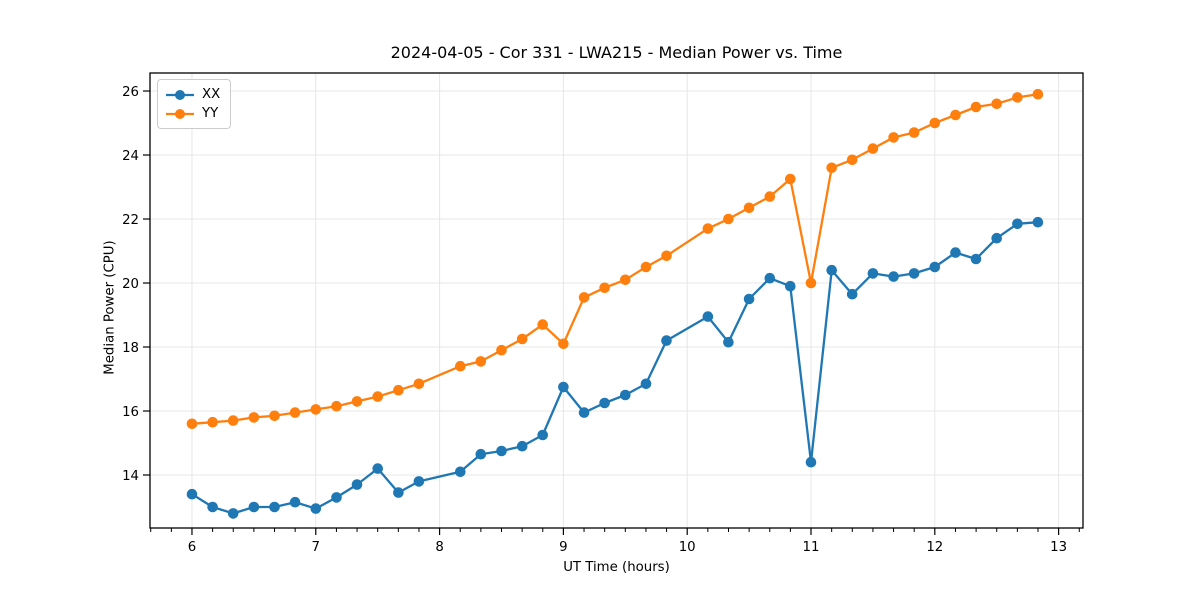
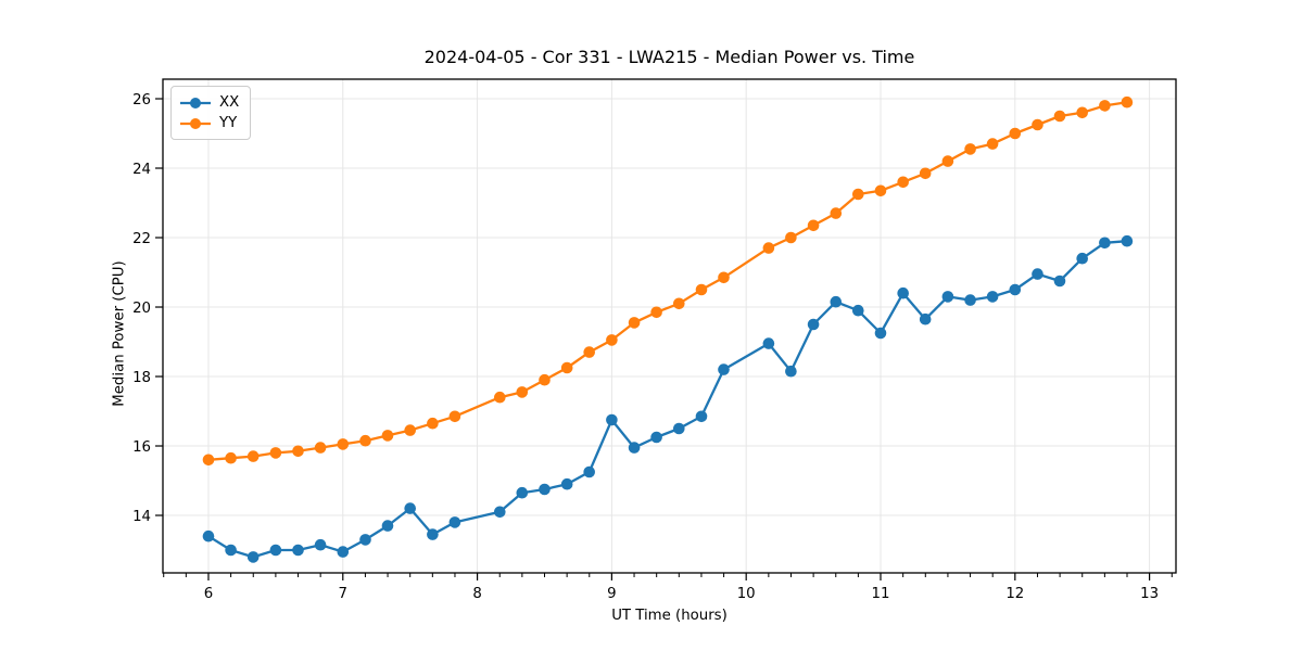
YY/9: 18.1 -> 19.1
XX/11: 14.4 -> 19.2
YY/11: 20.0 -> 23.4
